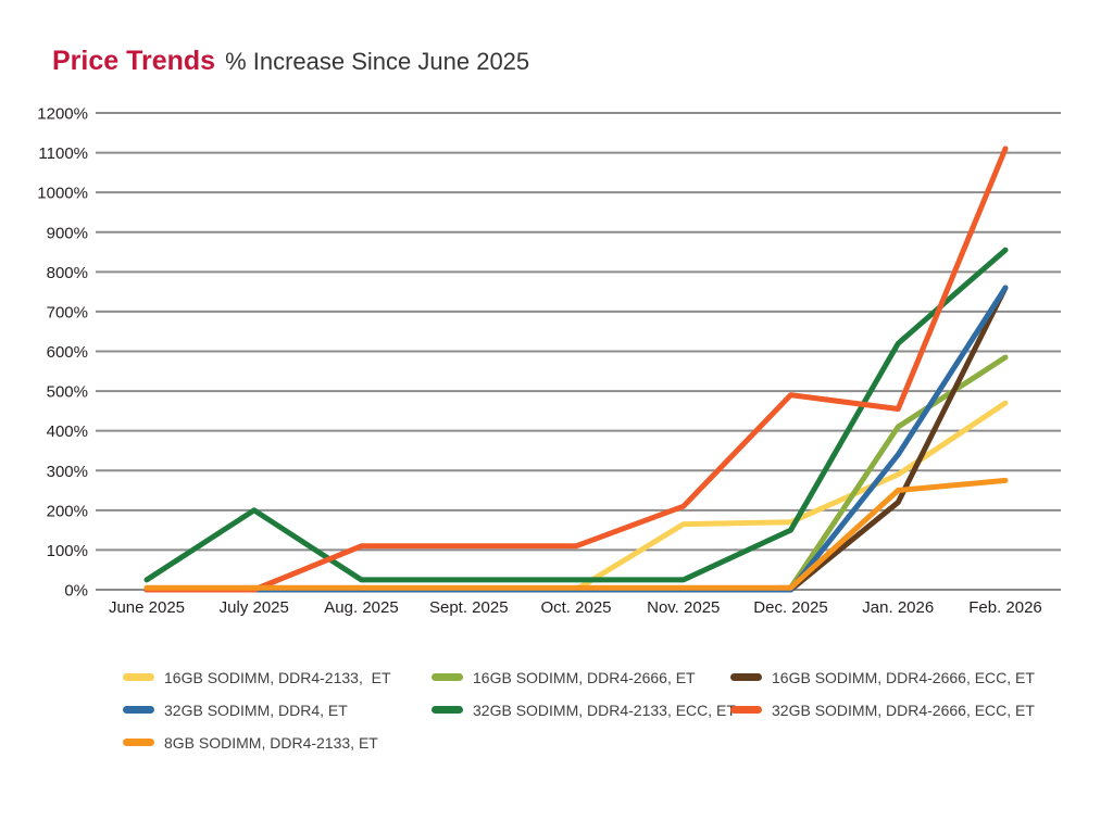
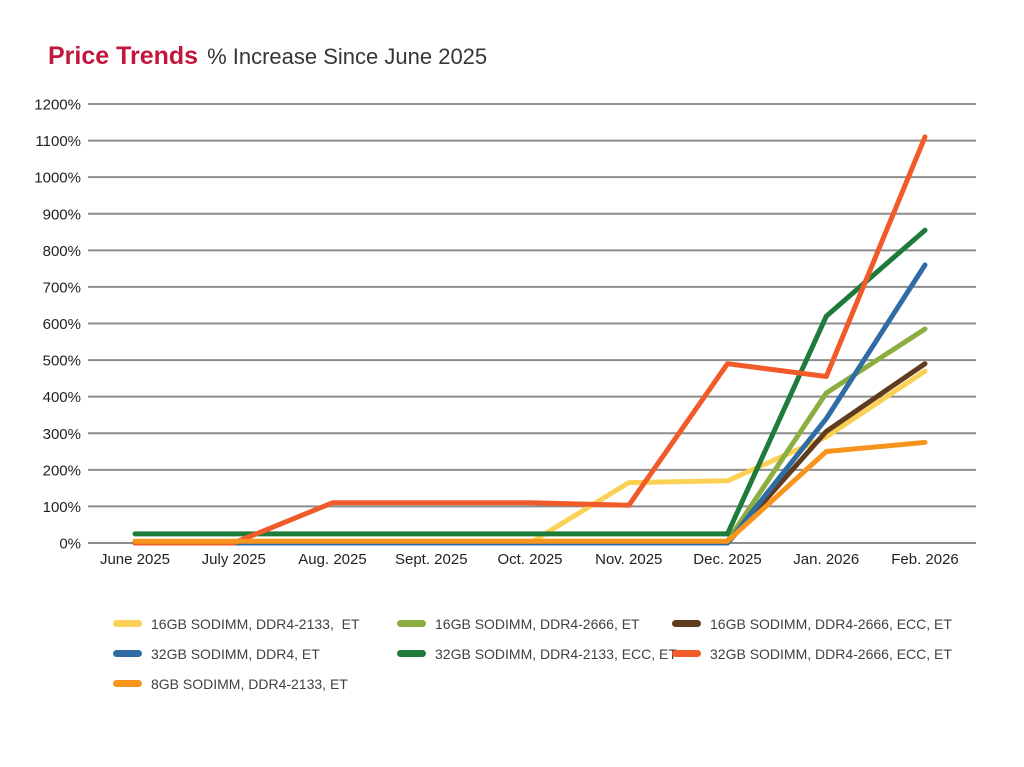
32GB SODIMM, DDR4-2133, ECC, ET/July 2025: 200% -> 20%
32GB SODIMM, DDR4-2666, ECC, ET/Nov. 2025: 210% -> 100%
32GB SODIMM, DDR4-2133, ECC, ET/Dec. 2025: 150% -> 20%
16GB SODIMM, DDR4-2666, ECC, ET/Jan. 2026: 220% -> 300%
16GB SODIMM, DDR4-2666, ECC, ET/Feb. 2026: 760% -> 490%
